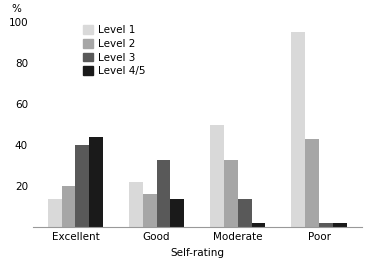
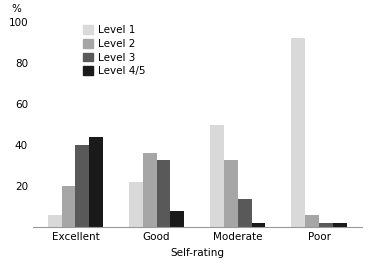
Level 1/Excellent: 14 -> 6
Level 2/Good: 16 -> 36
Level 4/5/Good: 14 -> 8
Level 1/Poor: 95 -> 92
Level 2/Poor: 43 -> 6
